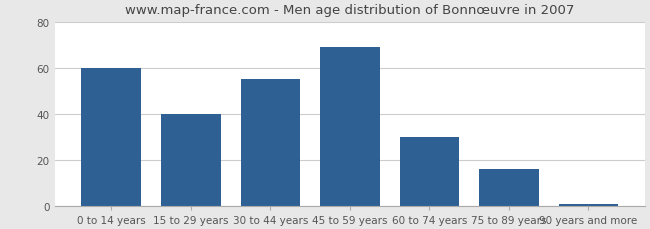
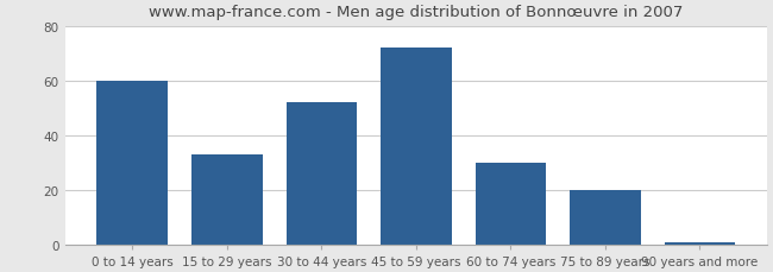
15 to 29 years: 40 -> 33
30 to 44 years: 55 -> 52
45 to 59 years: 69 -> 72
75 to 89 years: 16 -> 20
